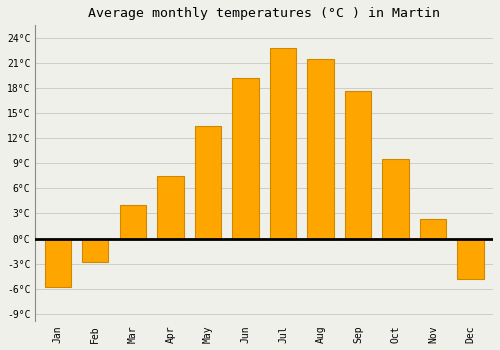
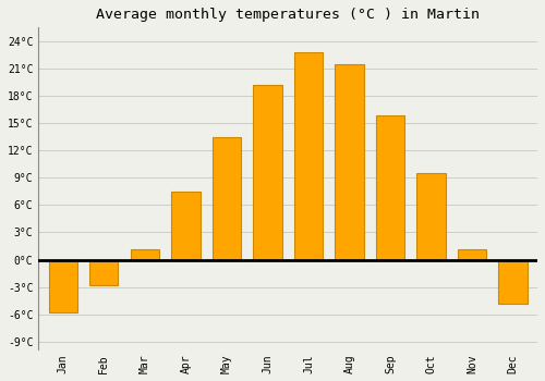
Mar: 4.0°C -> 1.2°C
Sep: 17.6°C -> 15.8°C
Nov: 2.4°C -> 1.2°C
